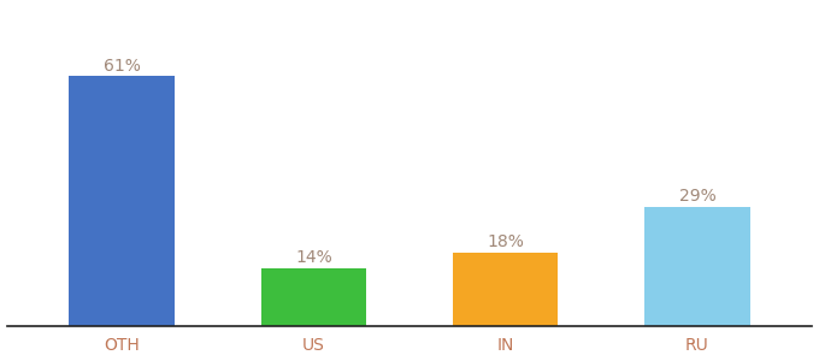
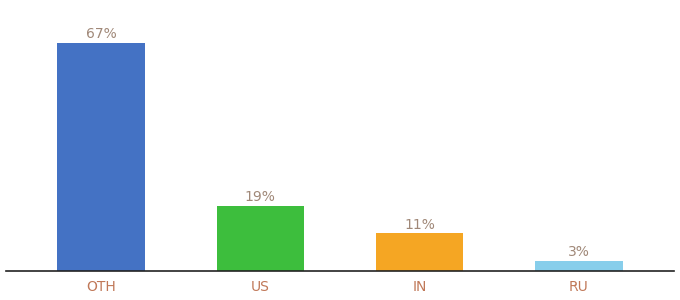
OTH: 61% -> 67%
US: 14% -> 19%
IN: 18% -> 11%
RU: 29% -> 3%
